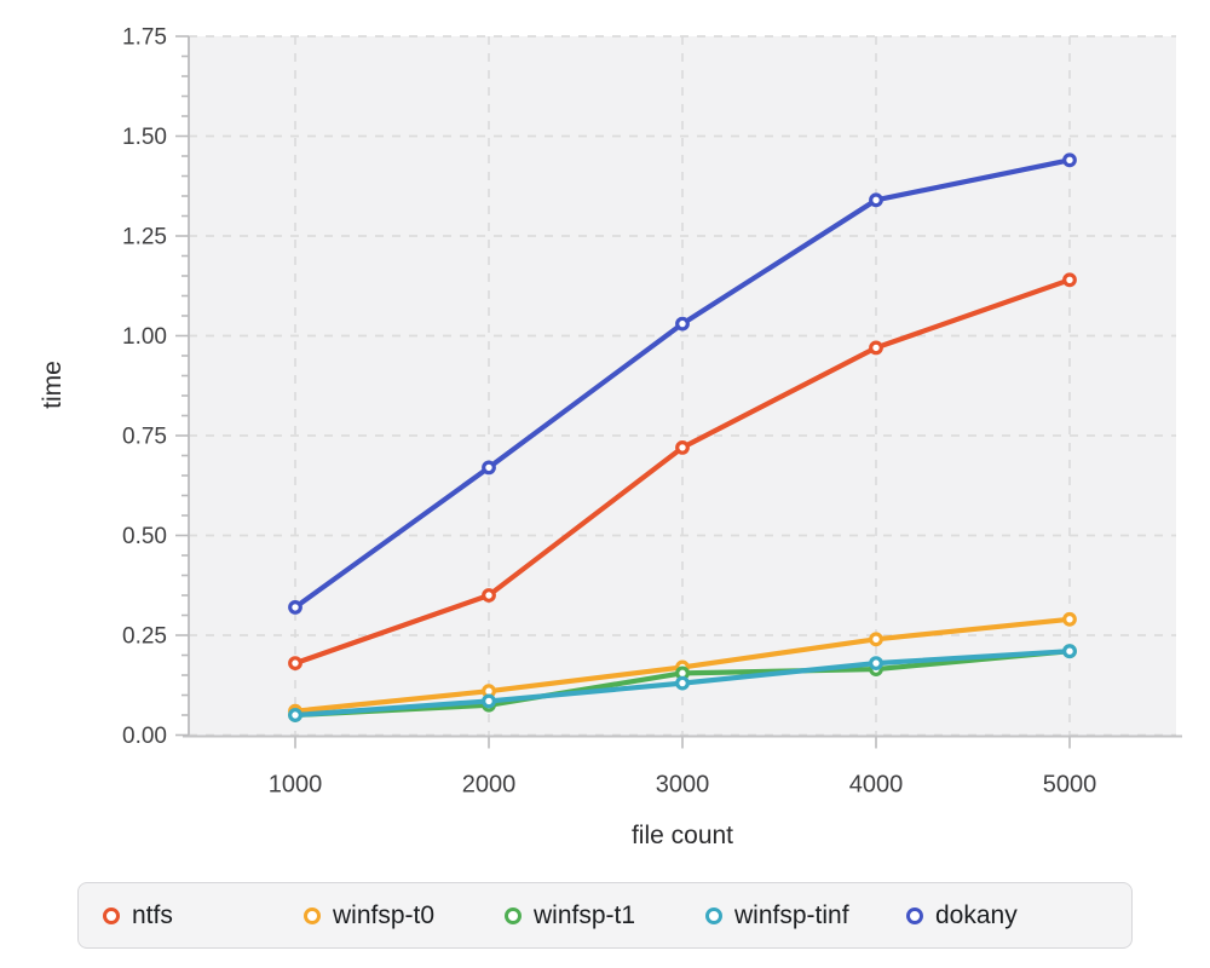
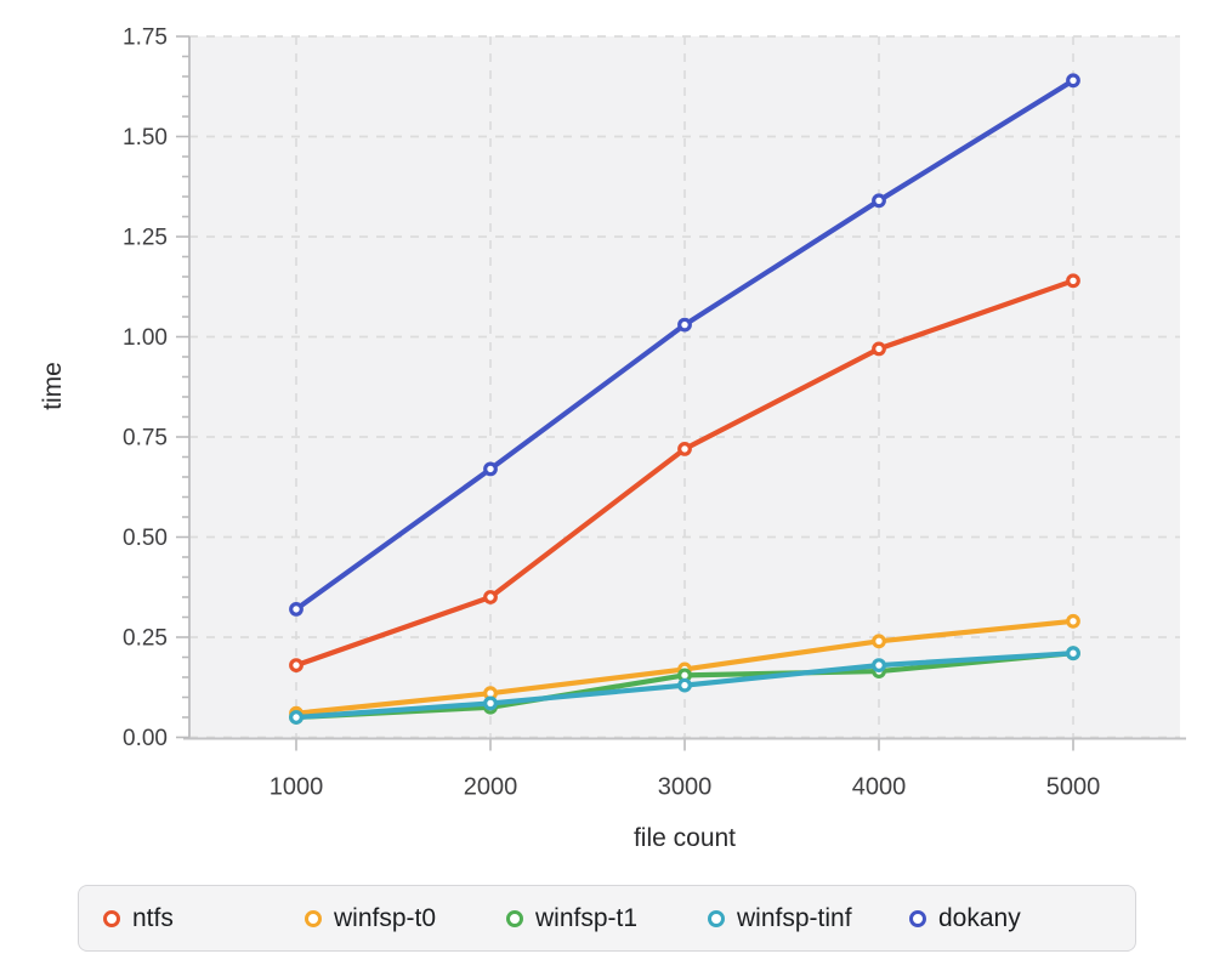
dokany/5000: 1.44 -> 1.64
